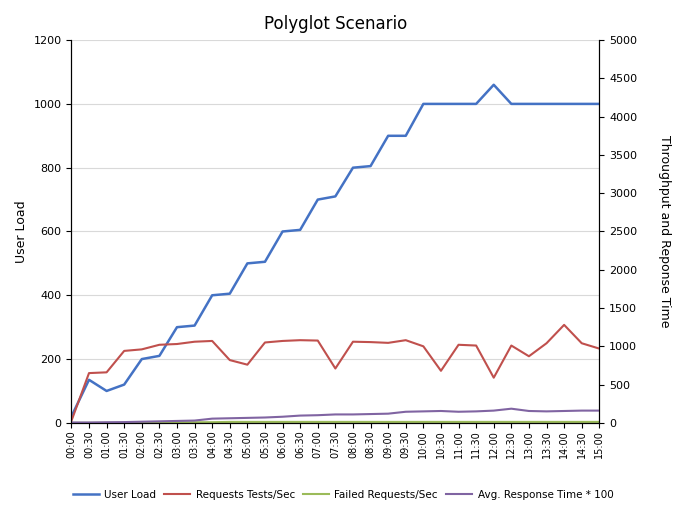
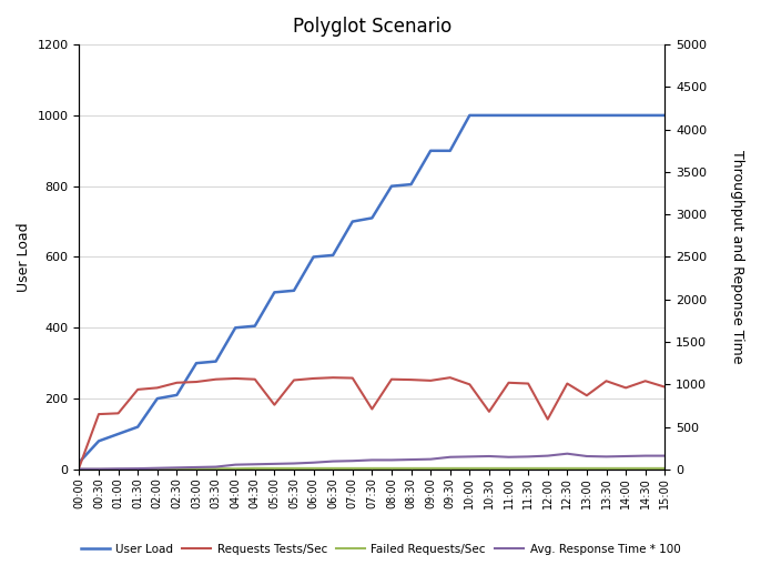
User Load/00:30: 135 -> 80
Requests Tests/Sec/04:30: 820 -> 1060
User Load/12:00: 1060 -> 1000
Requests Tests/Sec/14:00: 1280 -> 960
